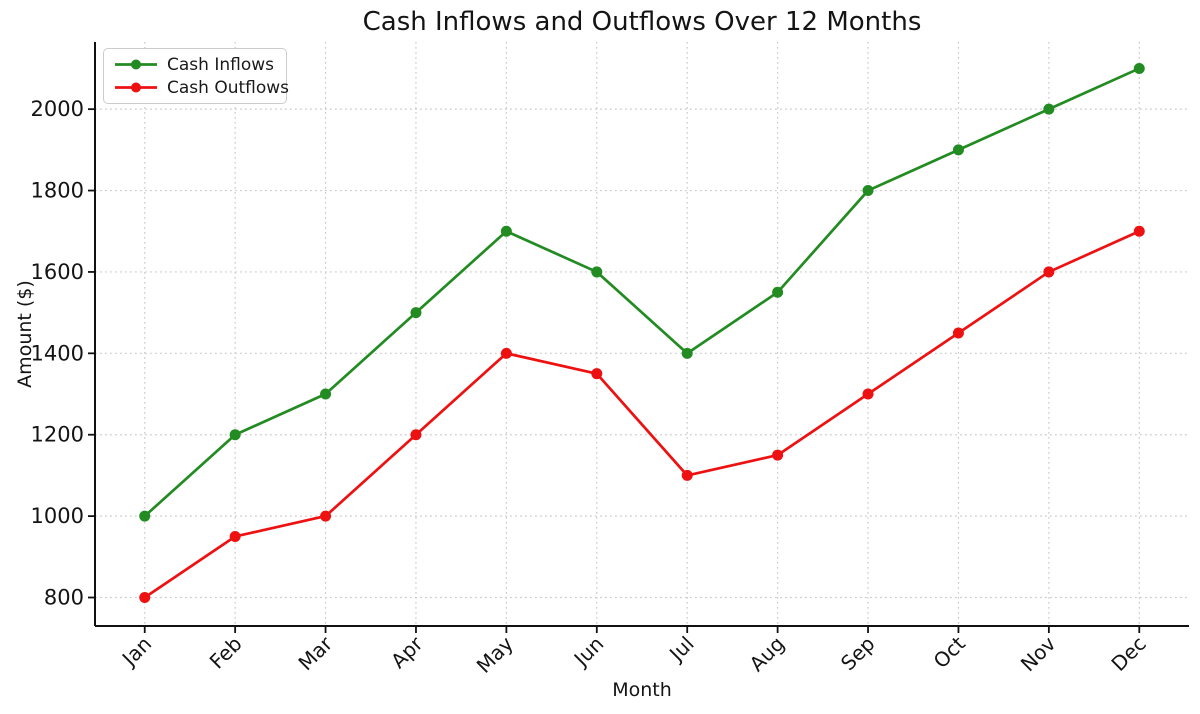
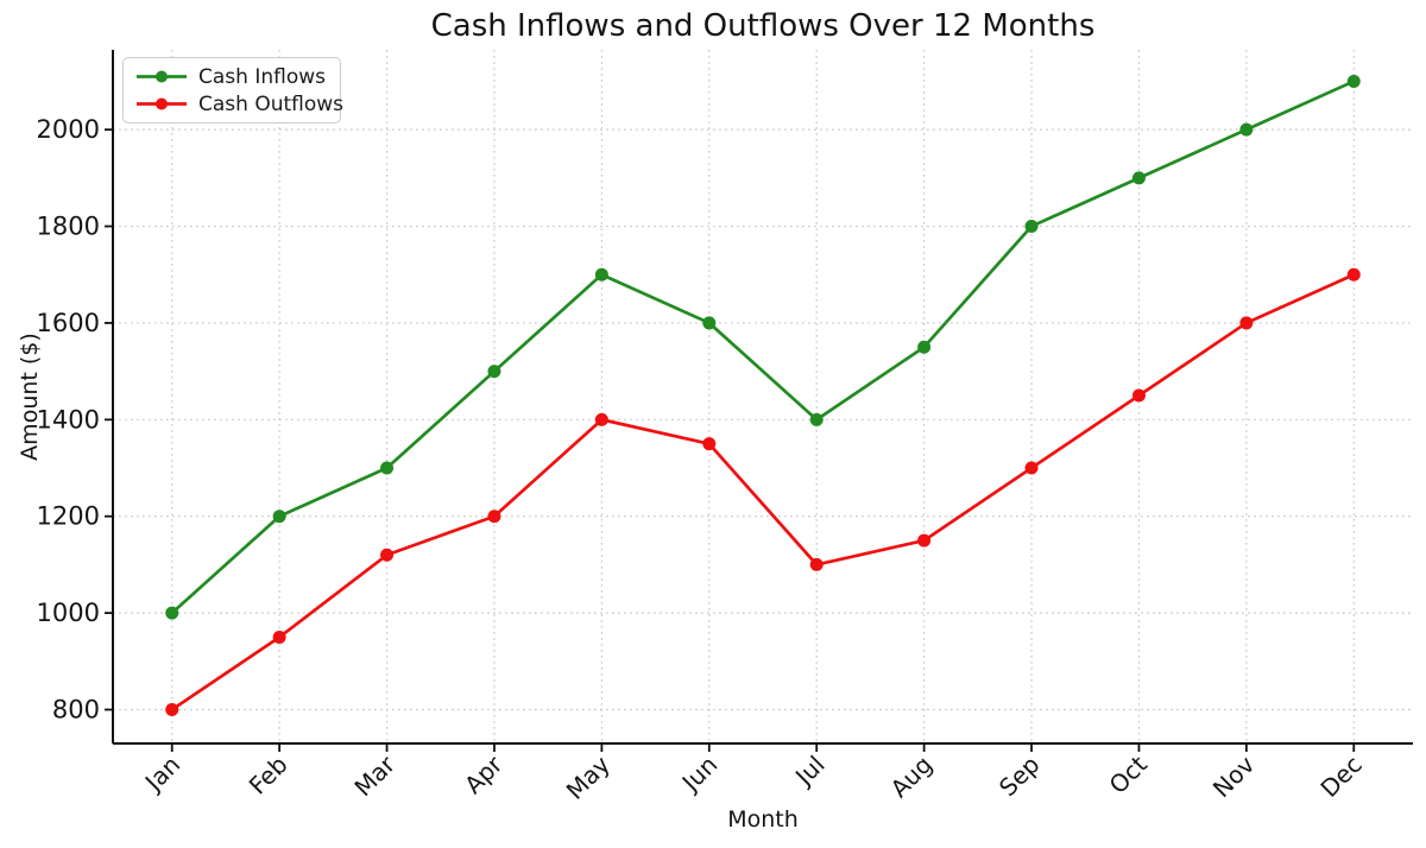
Cash Outflows/Mar: 1000 -> 1120
